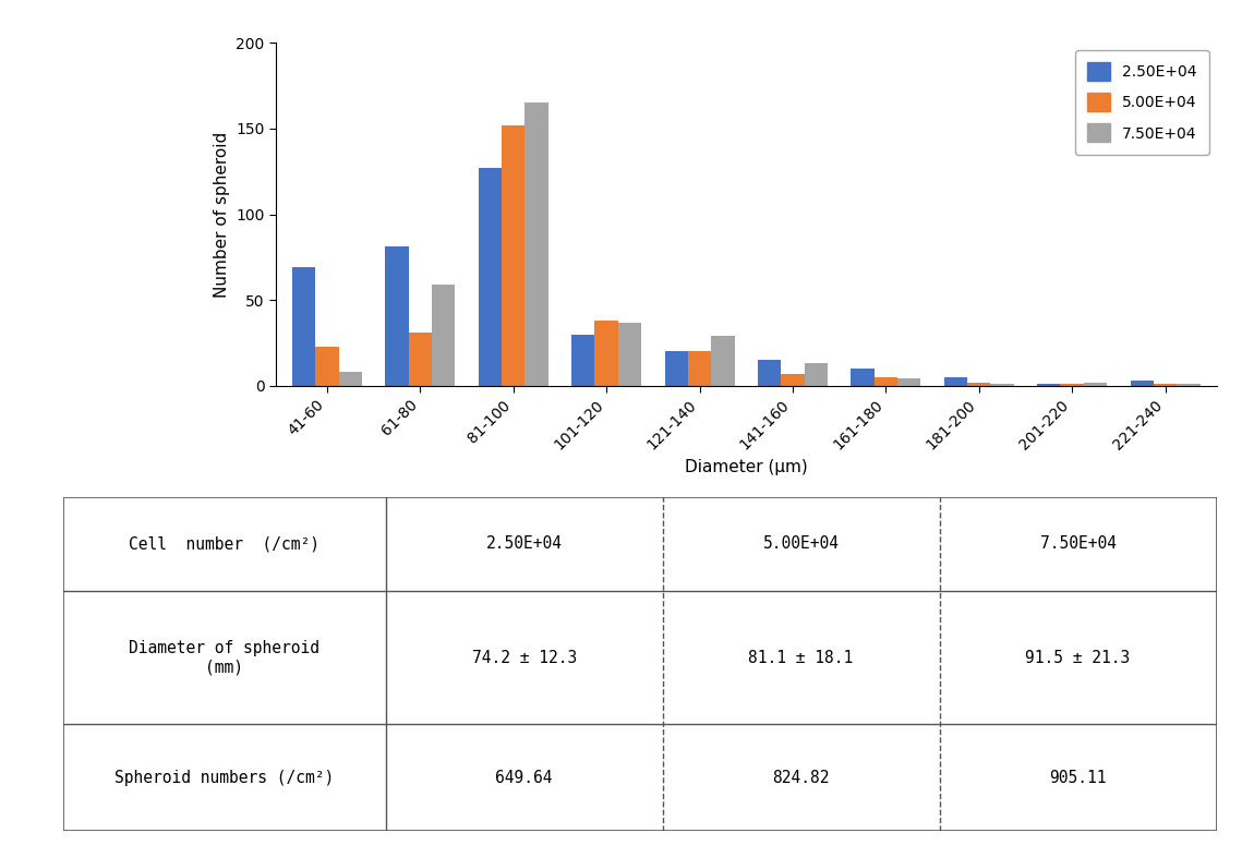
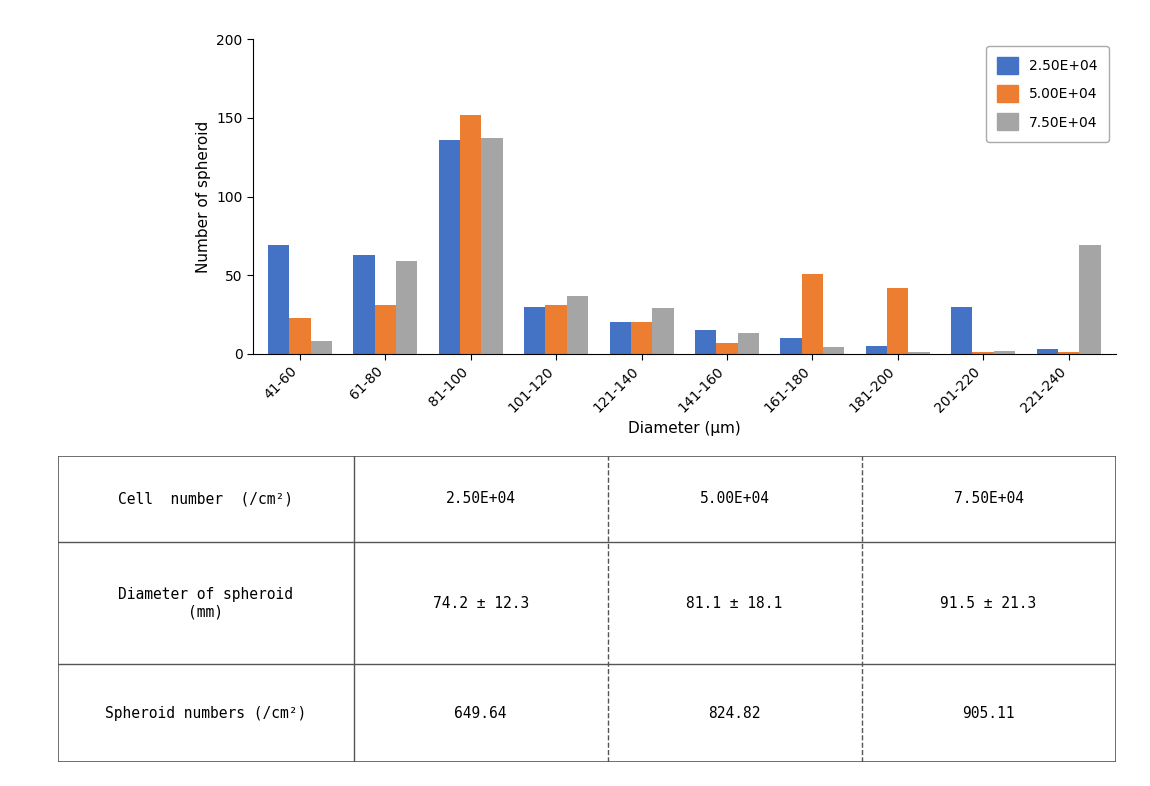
2.50E+04/61-80: 81 -> 63
2.50E+04/81-100: 127 -> 136
7.50E+04/81-100: 165 -> 137
5.00E+04/101-120: 38 -> 31
5.00E+04/161-180: 5 -> 51
5.00E+04/181-200: 2 -> 42
2.50E+04/201-220: 1 -> 30
7.50E+04/221-240: 1 -> 69
